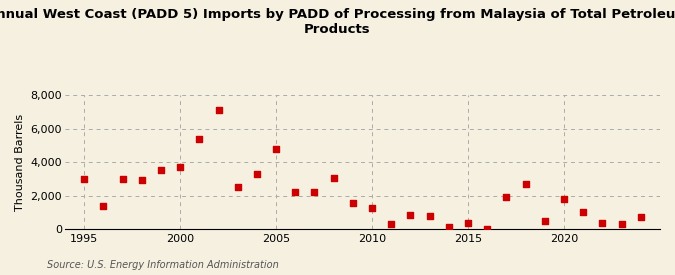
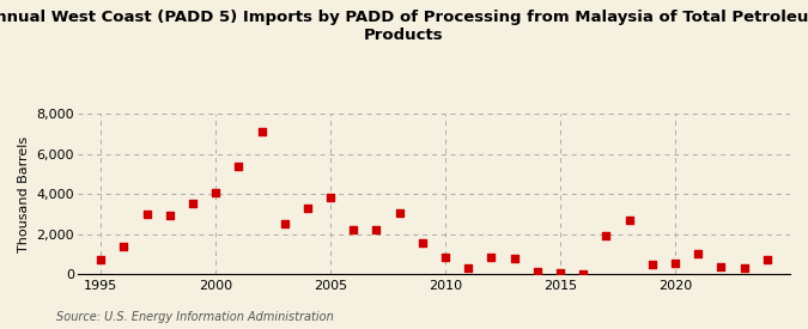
1995: 3,000 -> 800
2000: 3,700 -> 4,000
2005: 4,800 -> 3,800
2010: 1,300 -> 800
2015: 400 -> 100
2020: 1,800 -> 600
